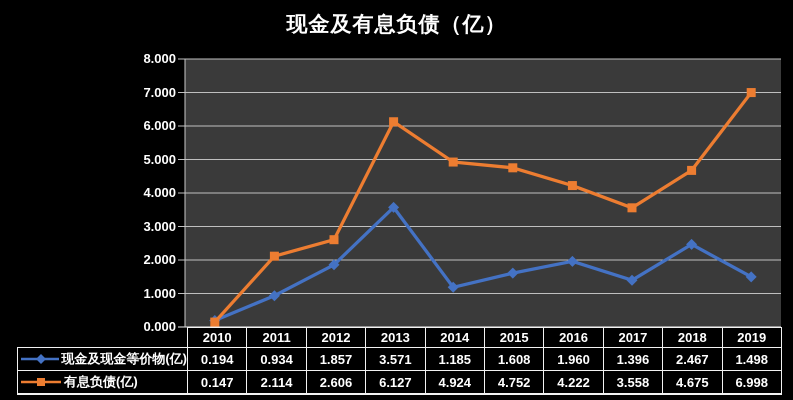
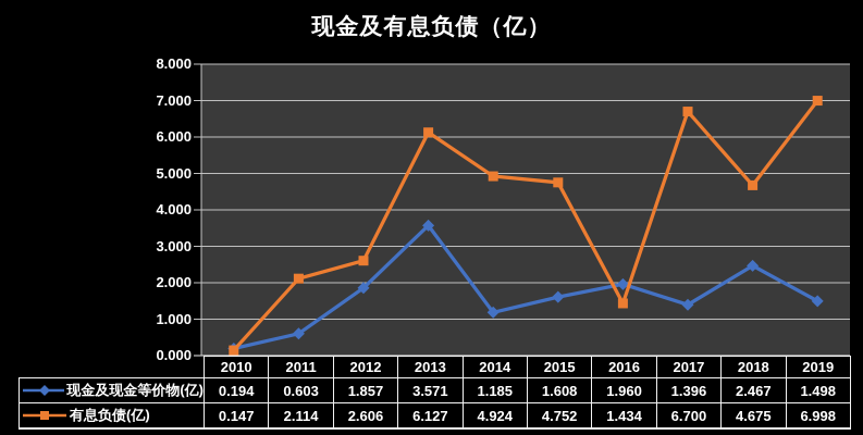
现金及现金等价物(亿)/2011: 0.934 -> 0.603
有息负债(亿)/2016: 4.222 -> 1.434
有息负债(亿)/2017: 3.558 -> 6.700
